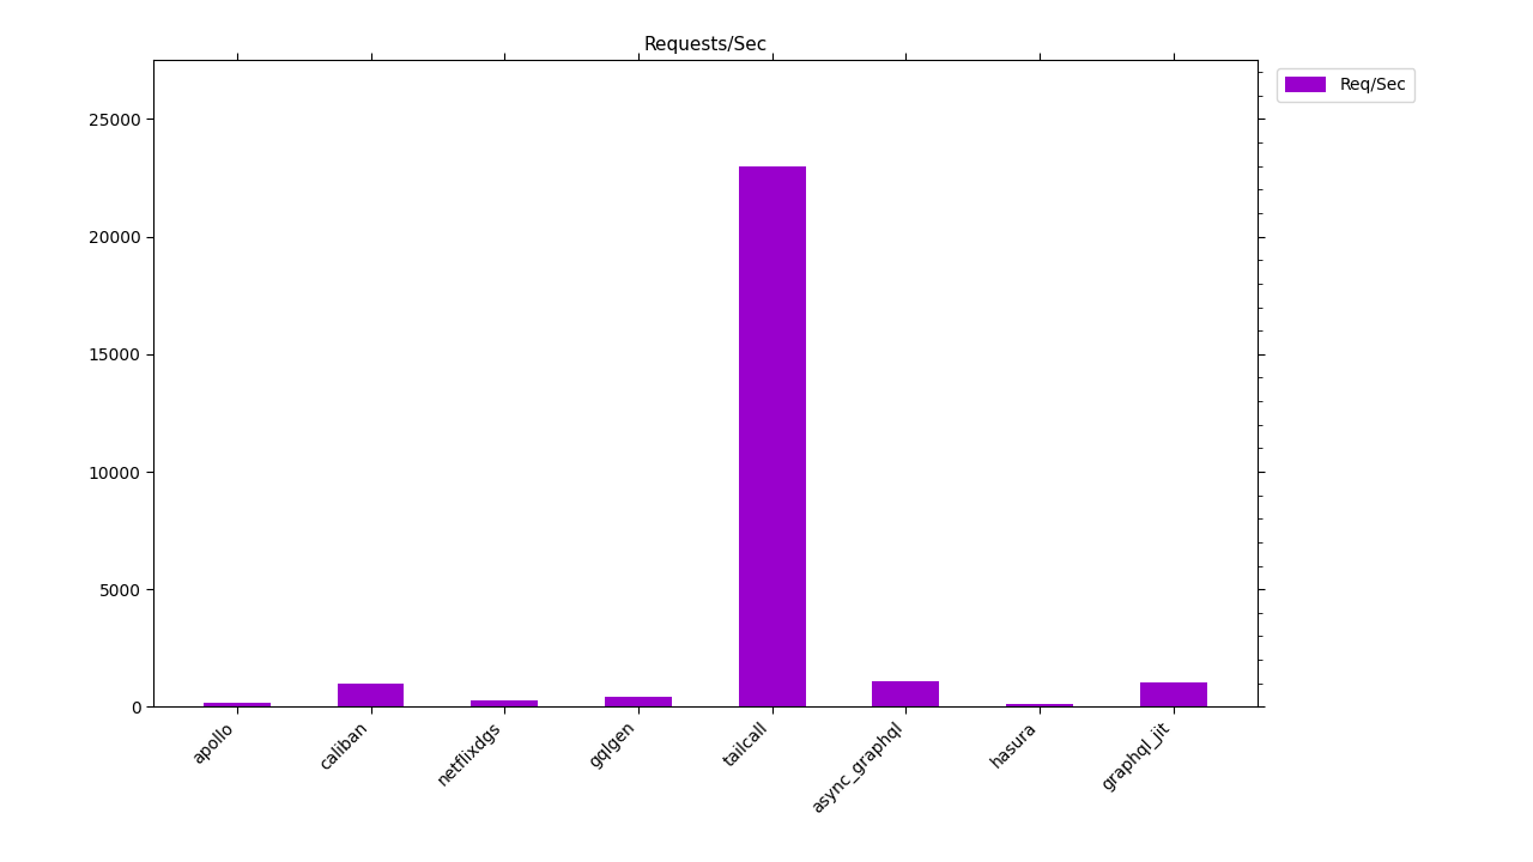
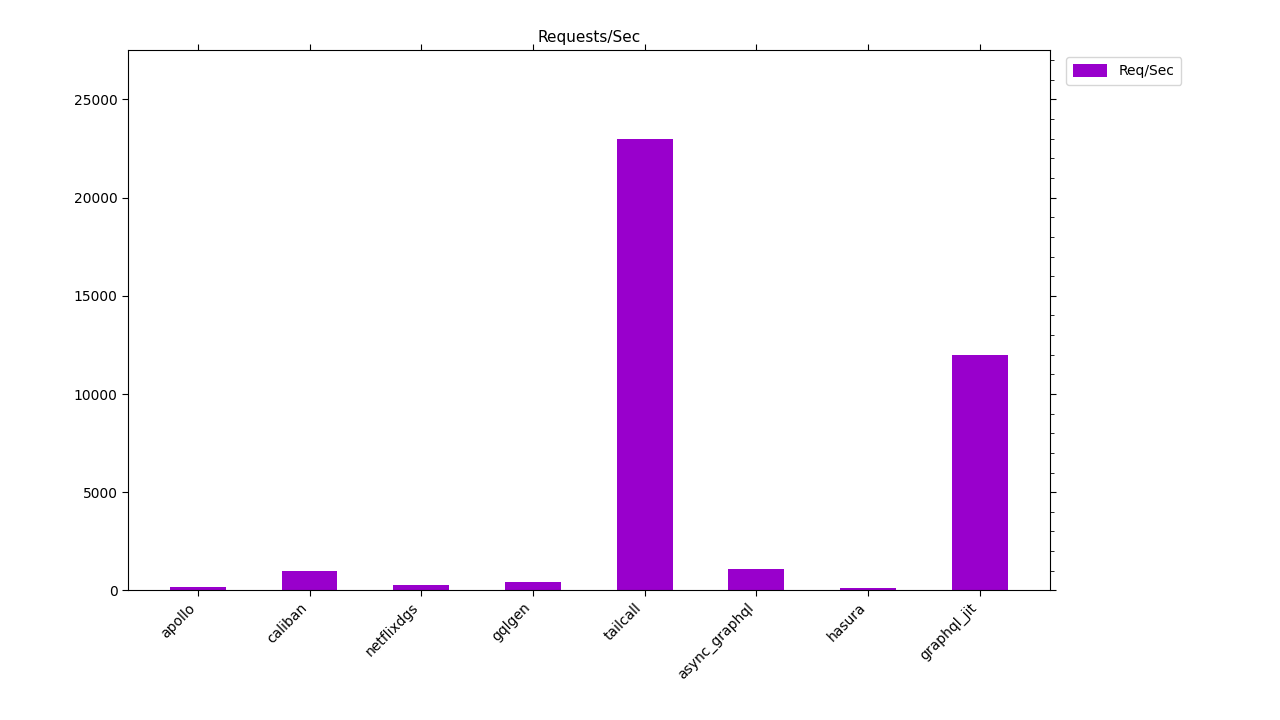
graphql_jit: 1000 -> 12000
